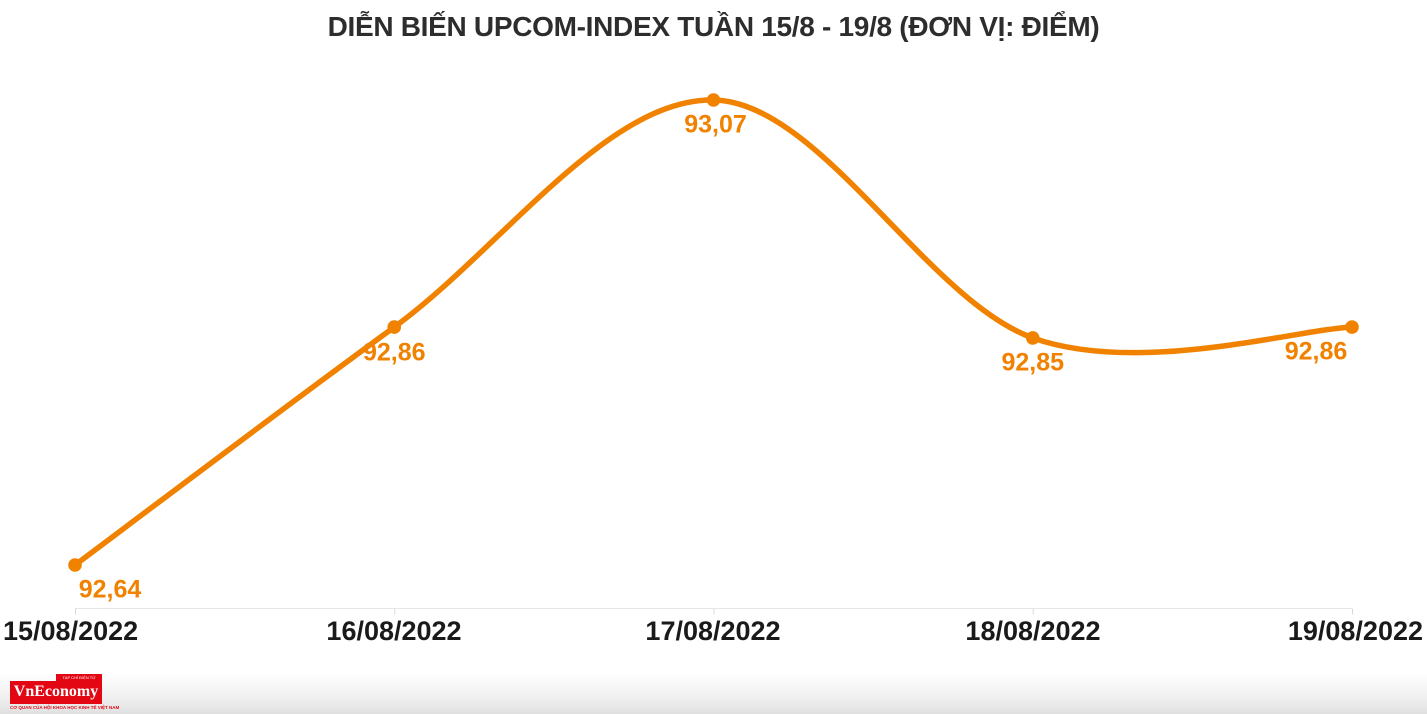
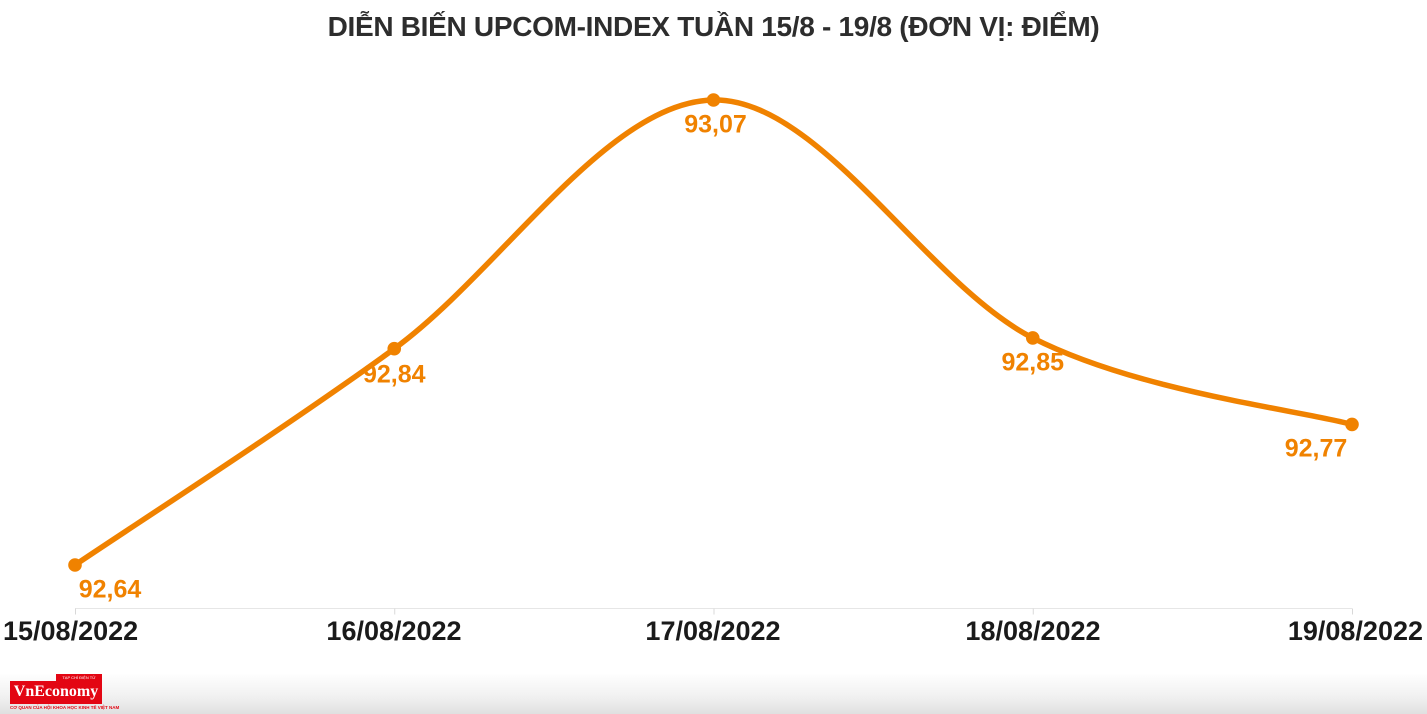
16/08/2022: 92,86 -> 92,84
19/08/2022: 92,86 -> 92,77
